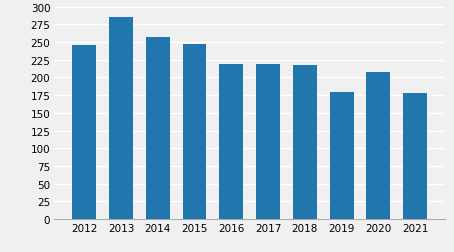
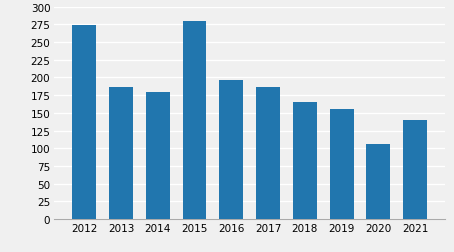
2012: 246 -> 274
2013: 285 -> 186
2014: 257 -> 180
2015: 247 -> 280
2016: 219 -> 196
2017: 219 -> 186
2018: 218 -> 166
2019: 180 -> 156
2020: 207 -> 106
2021: 178 -> 140
